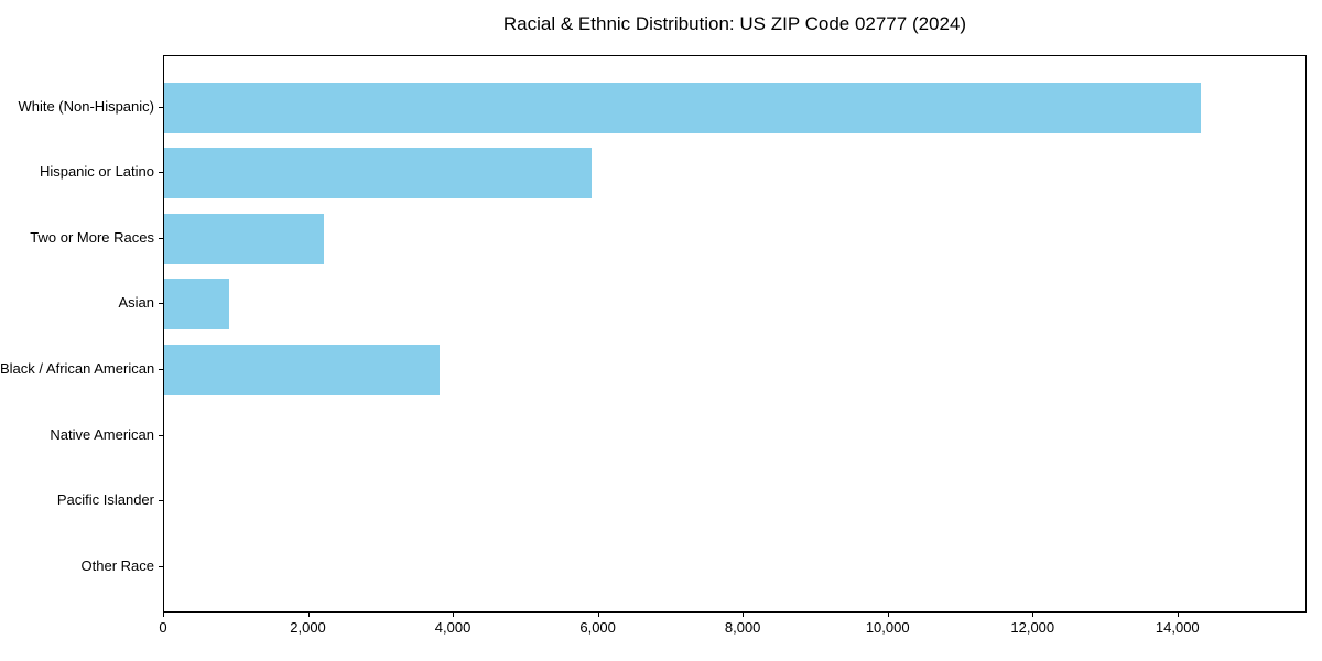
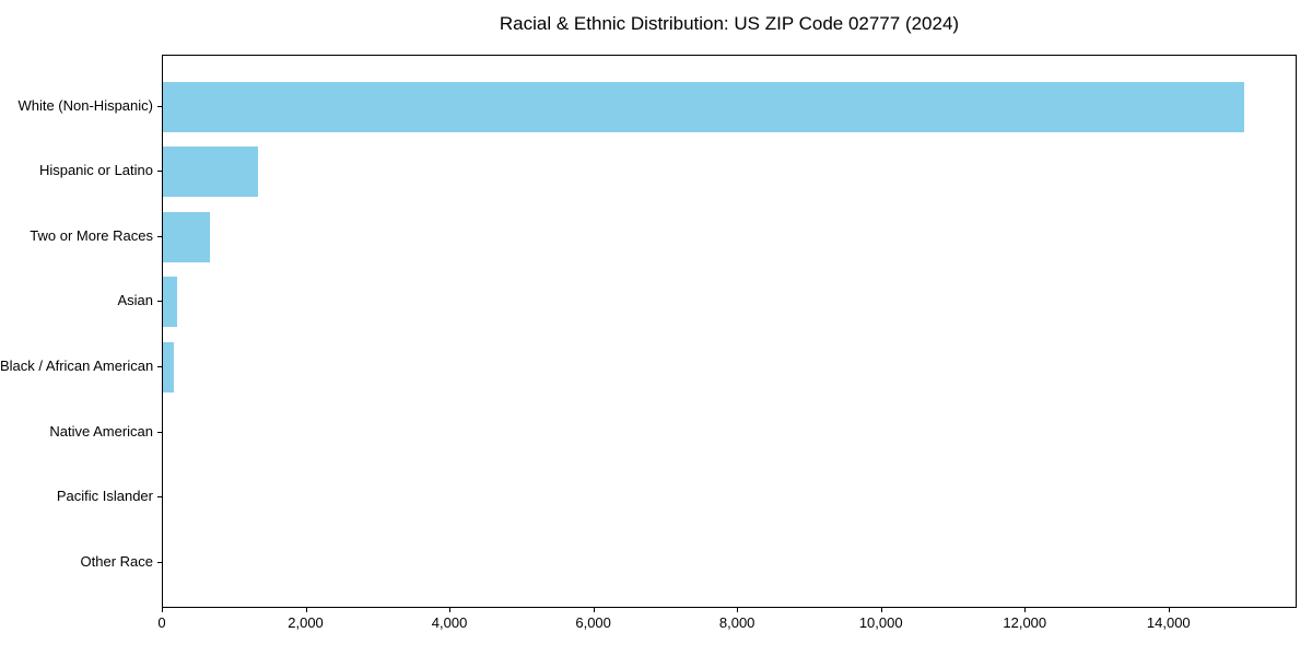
White (Non-Hispanic): 14300 -> 15000
Hispanic or Latino: 5900 -> 1300
Two or More Races: 2200 -> 700
Asian: 900 -> 200
Black / African American: 3800 -> 200
